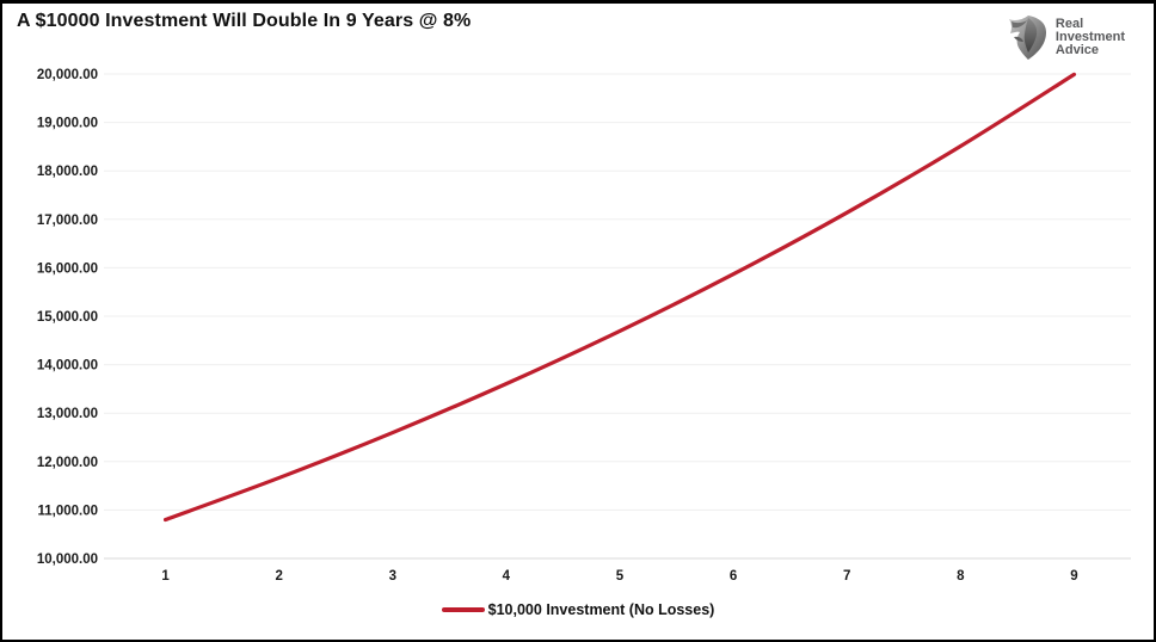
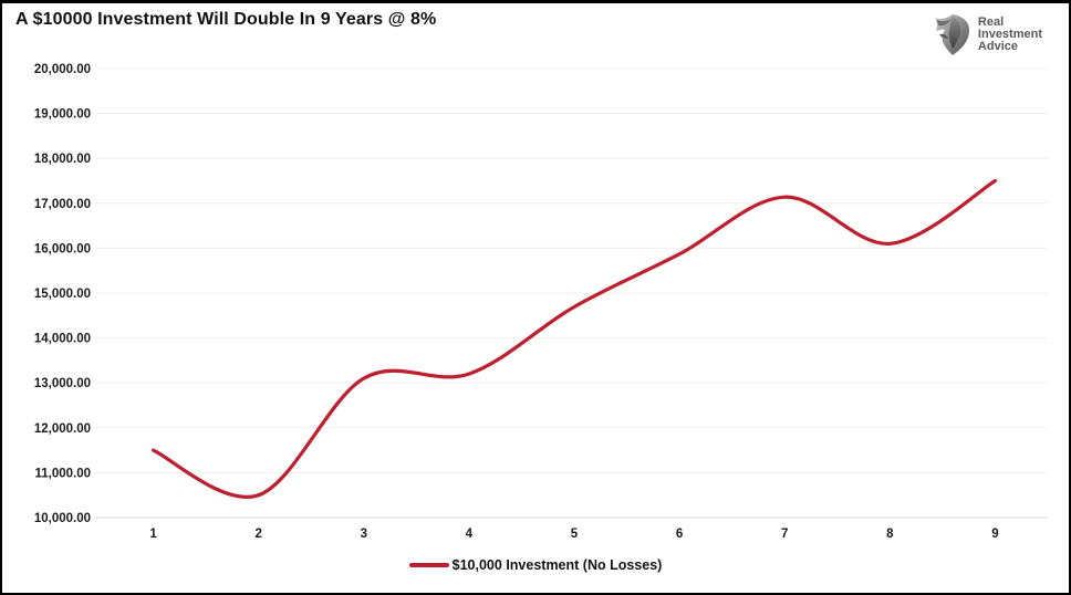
1: 10800 -> 11500
2: 11700 -> 10500
3: 12600 -> 13100
4: 13600 -> 13200
8: 18500 -> 16100
9: 20000 -> 17500
